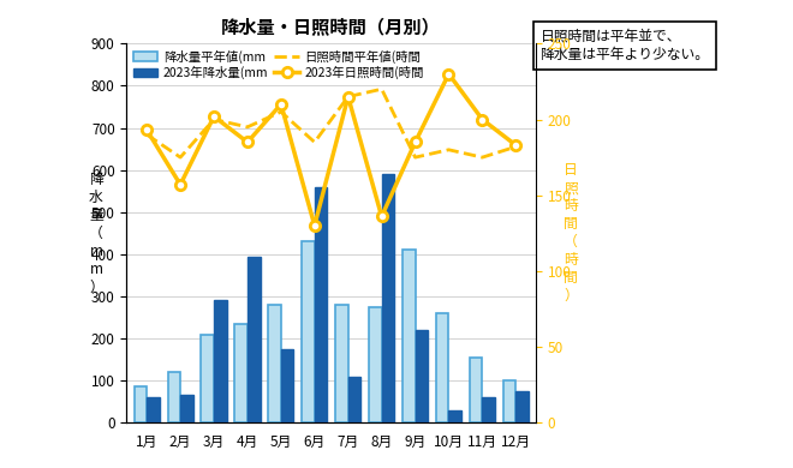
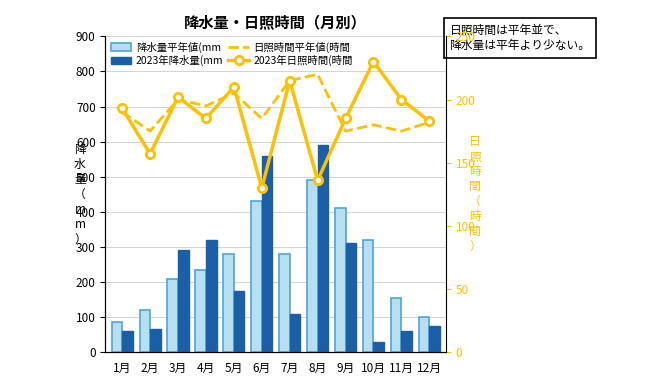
2023年降水量(mm/4月: 395 -> 320
降水量平年値(mm/8月: 275 -> 490
2023年降水量(mm/9月: 220 -> 310
降水量平年値(mm/10月: 260 -> 320
